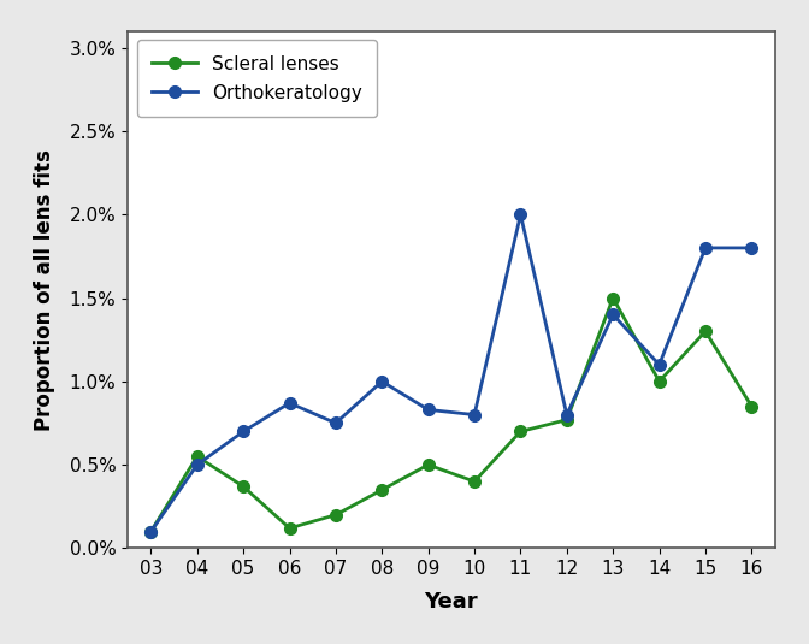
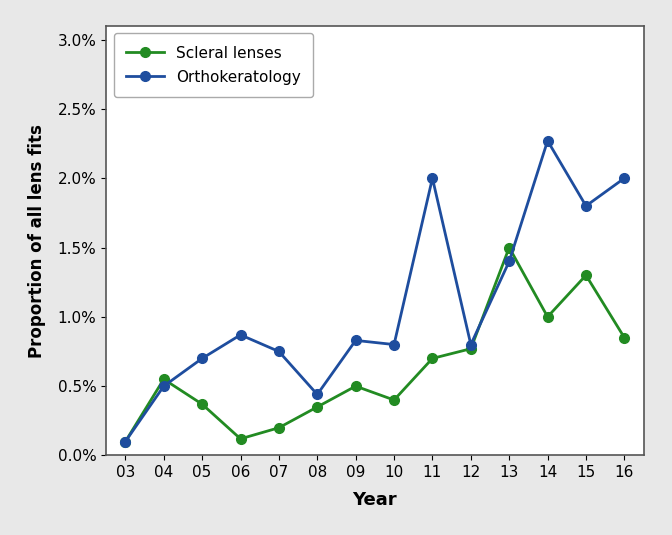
Orthokeratology/08: 1.00% -> 0.44%
Orthokeratology/14: 1.10% -> 2.27%
Orthokeratology/16: 1.80% -> 2.00%
